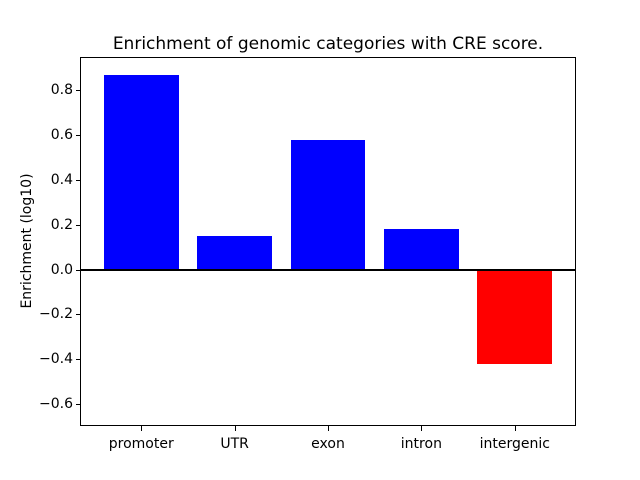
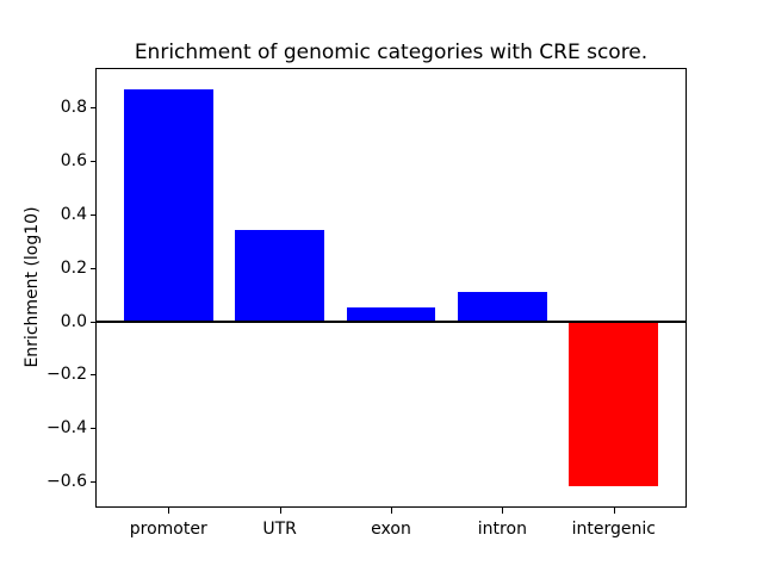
UTR: 0.15 -> 0.34
exon: 0.58 -> 0.05
intron: 0.18 -> 0.11
intergenic: -0.42 -> -0.62
